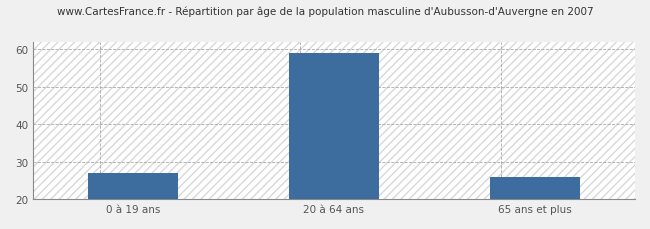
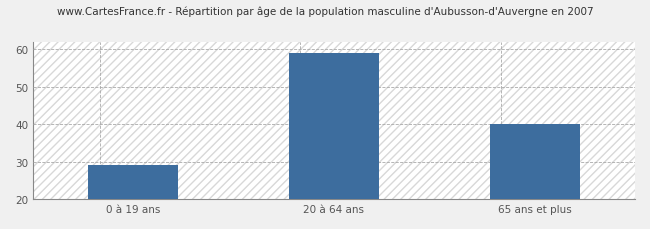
0 à 19 ans: 27 -> 29
65 ans et plus: 26 -> 40
